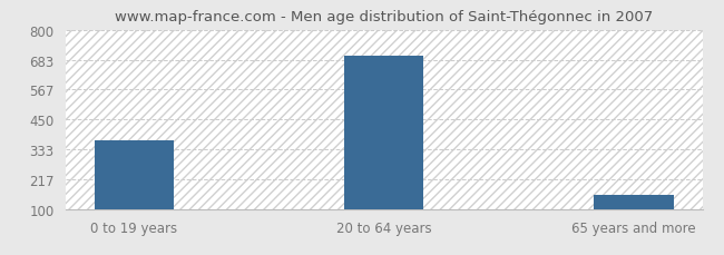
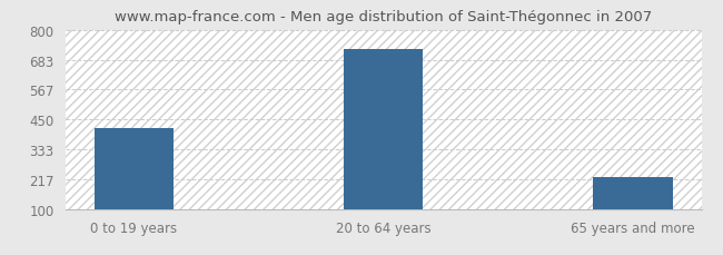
0 to 19 years: 370 -> 415
20 to 64 years: 700 -> 725
65 years and more: 155 -> 225
